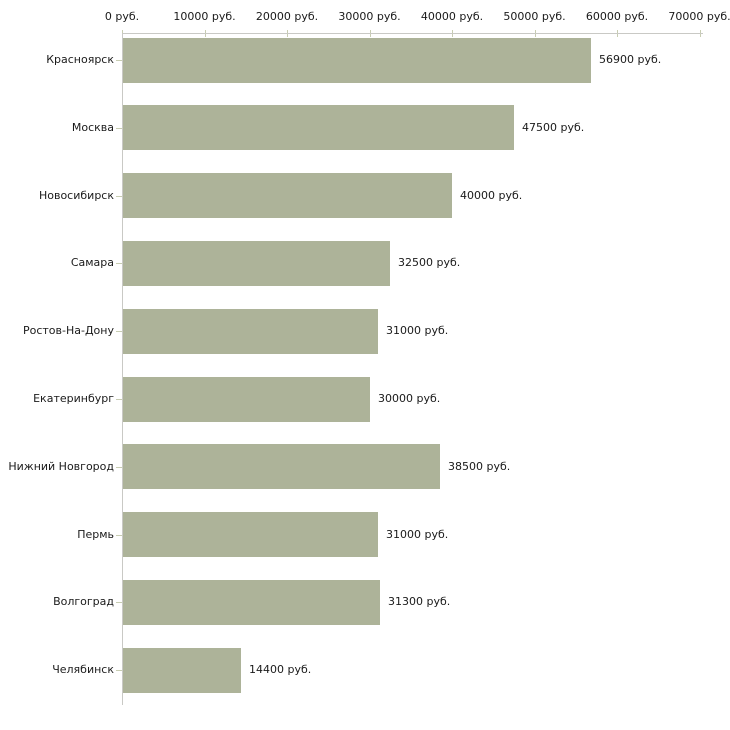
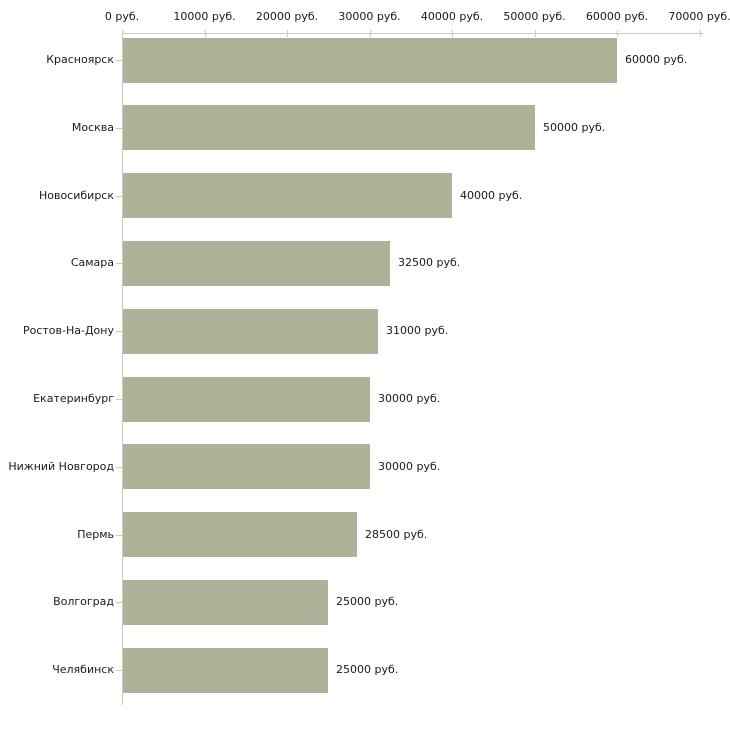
Красноярск: 56900 -> 60000
Москва: 47500 -> 50000
Нижний Новгород: 38500 -> 30000
Пермь: 31000 -> 28500
Волгоград: 31300 -> 25000
Челябинск: 14400 -> 25000
